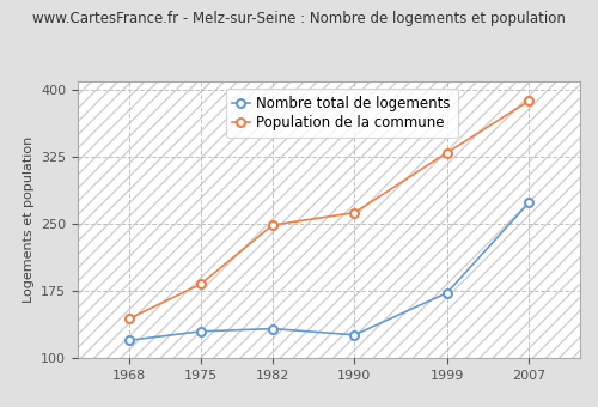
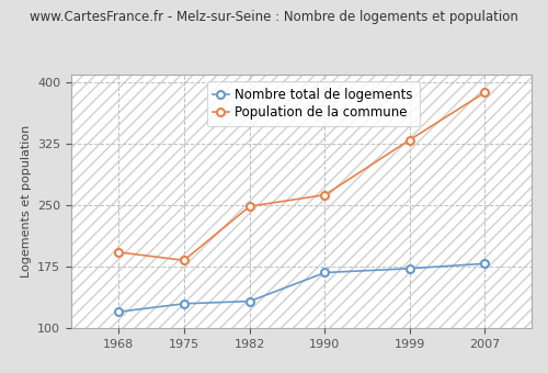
Population de la commune/1968: 144 -> 193
Nombre total de logements/1990: 126 -> 168
Nombre total de logements/2007: 274 -> 179
